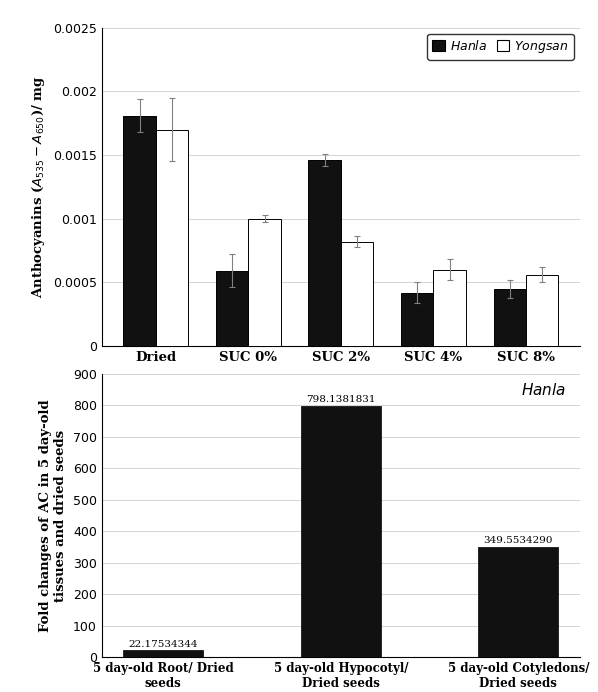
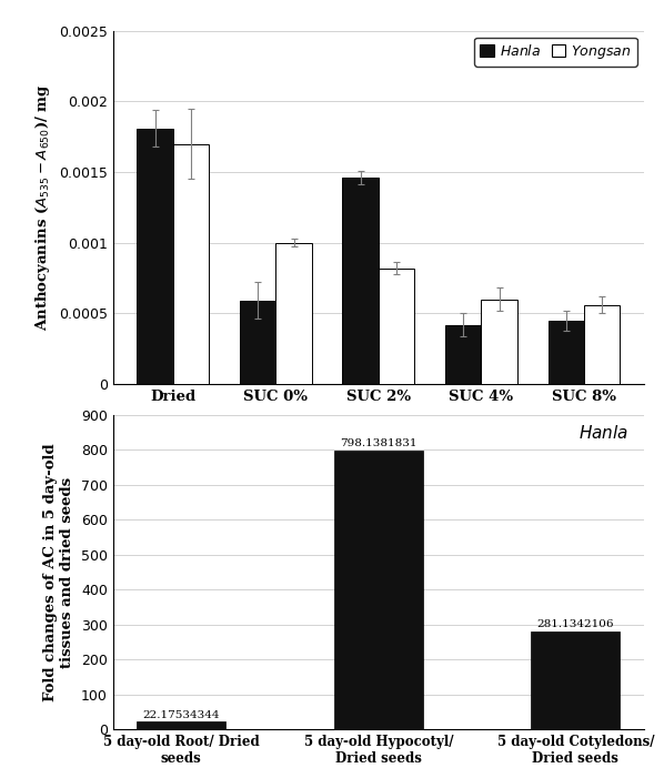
5 day-old Cotyledons/ Dried seeds: 349.5534290 -> 281.1342106
